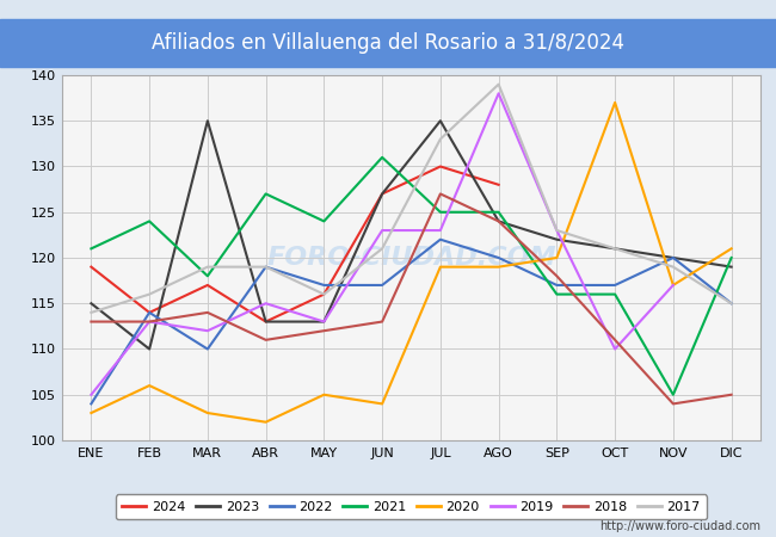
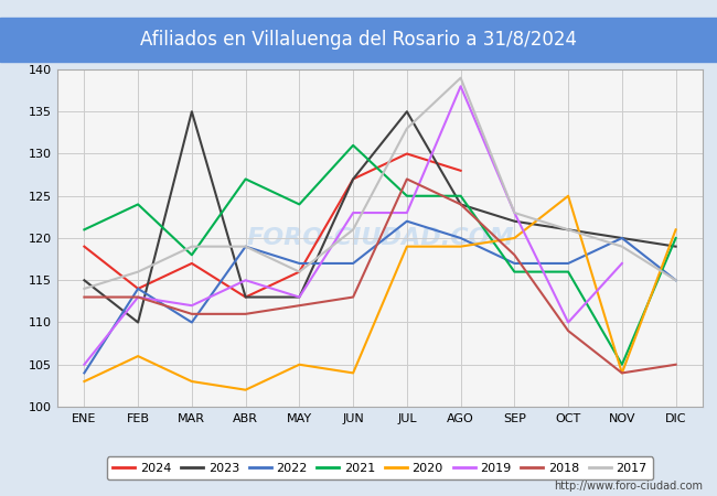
2018/MAR: 114 -> 111
2020/OCT: 137 -> 125
2018/OCT: 111 -> 109
2020/NOV: 117 -> 104
